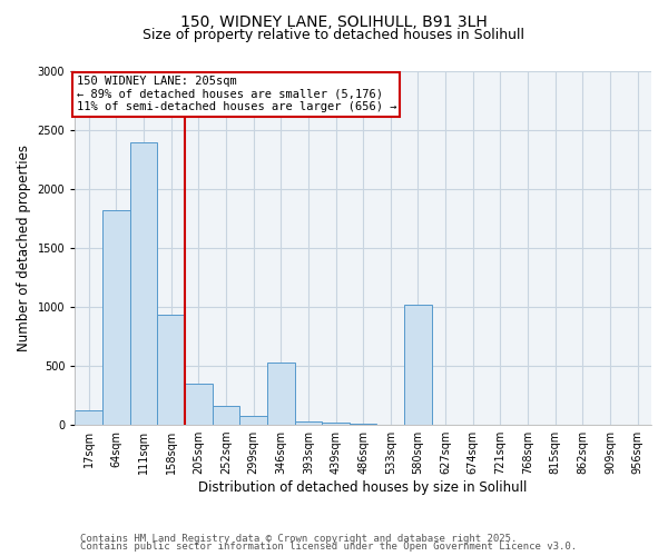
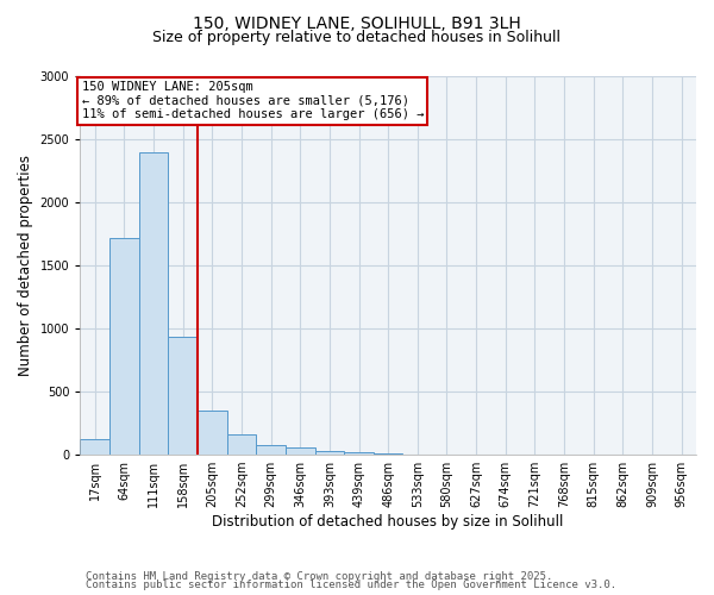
64sqm: 1820 -> 1720
346sqm: 530 -> 60
580sqm: 1020 -> 0
